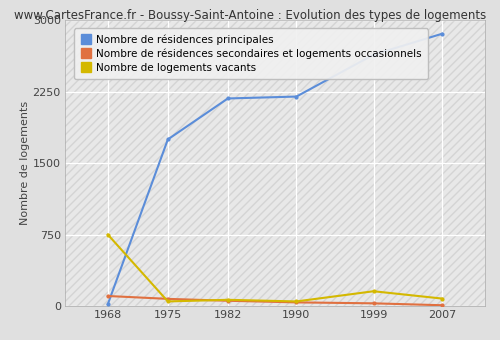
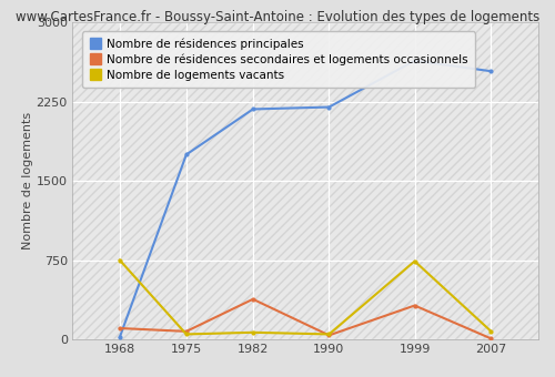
Nombre de résidences secondaires et logements occasionnels/1982: 60 -> 380
Nombre de résidences secondaires et logements occasionnels/1999: 30 -> 320
Nombre de logements vacants/1999: 160 -> 740
Nombre de résidences principales/2007: 2860 -> 2540
